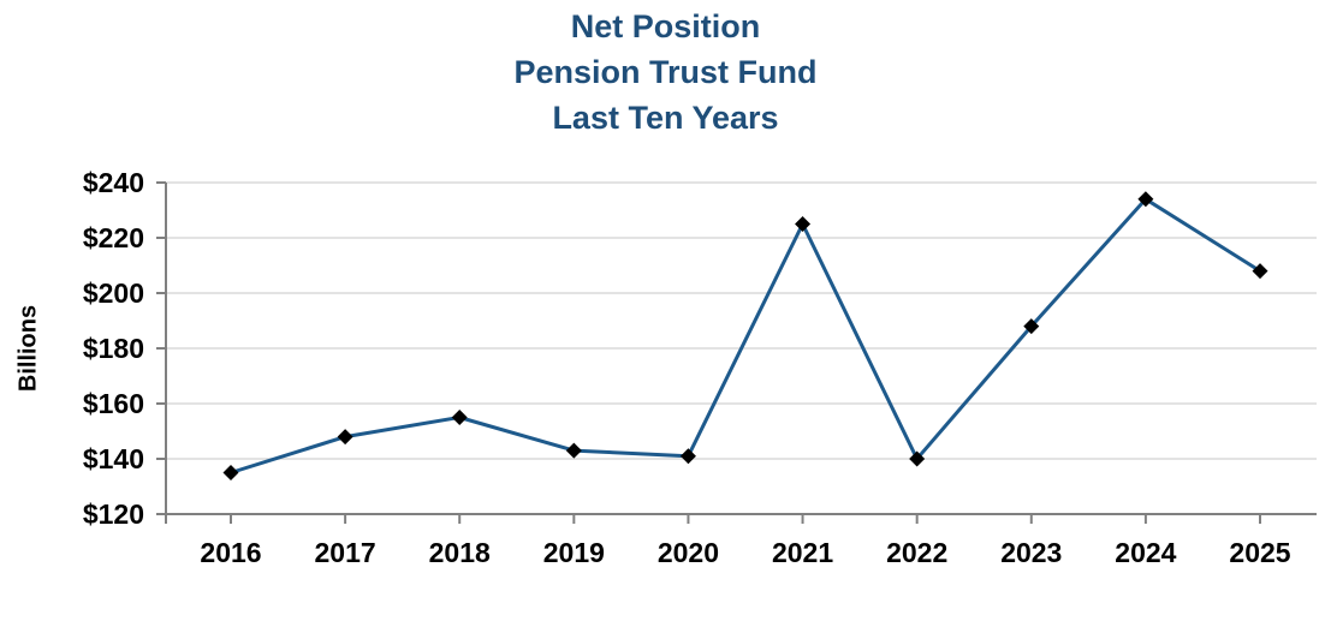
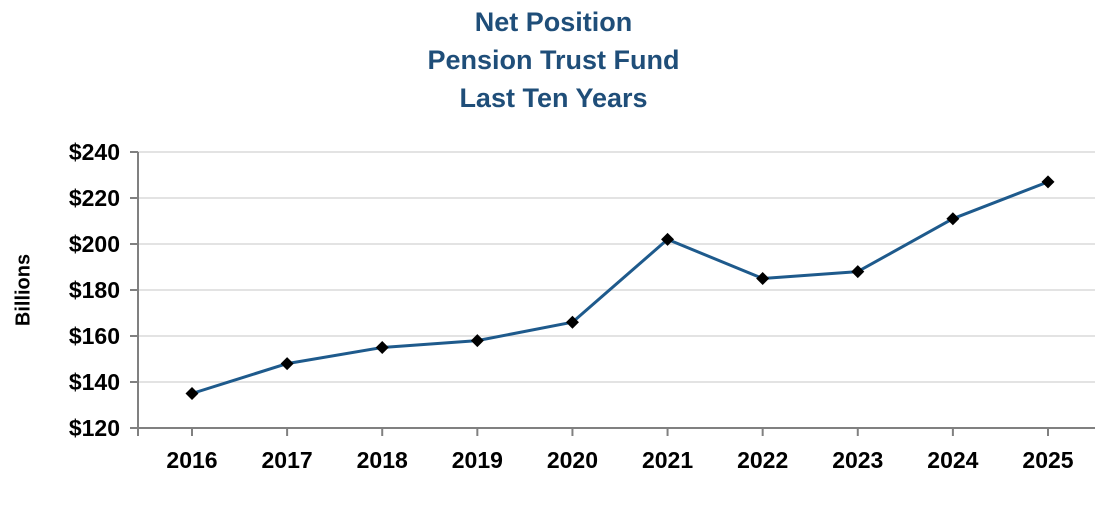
2019: $143 -> $158
2020: $141 -> $166
2021: $225 -> $202
2022: $140 -> $185
2024: $234 -> $211
2025: $208 -> $227
